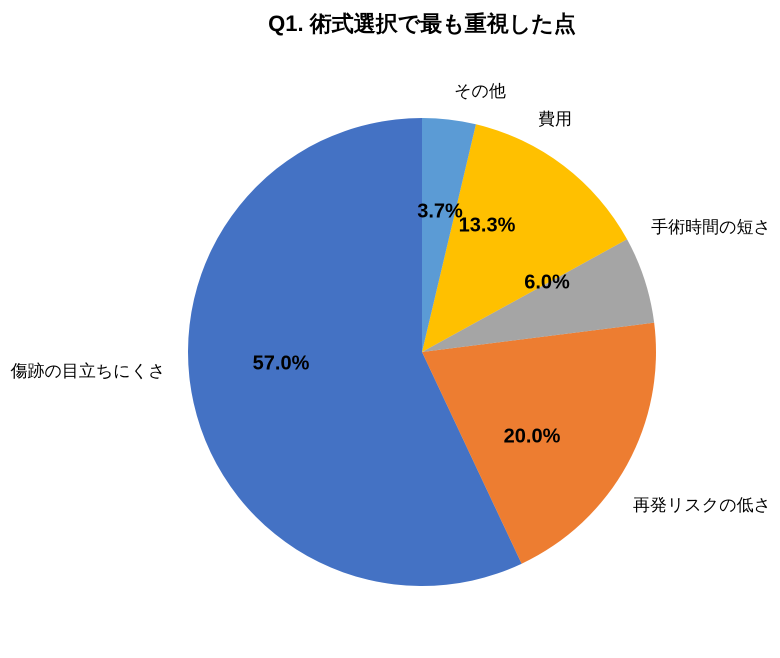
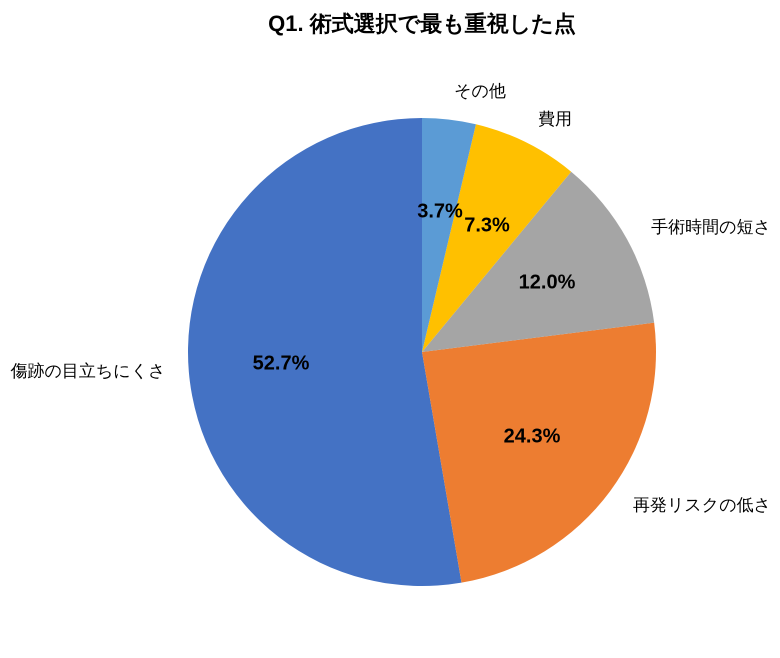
傷跡の目立ちにくさ: 57.0% -> 52.7%
再発リスクの低さ: 20.0% -> 24.3%
手術時間の短さ: 6.0% -> 12.0%
費用: 13.3% -> 7.3%
